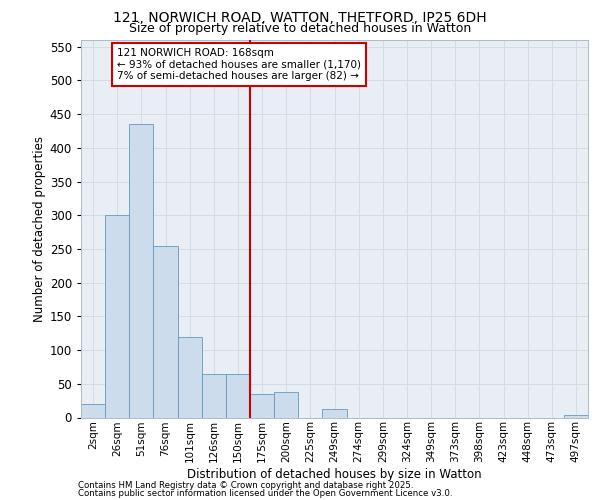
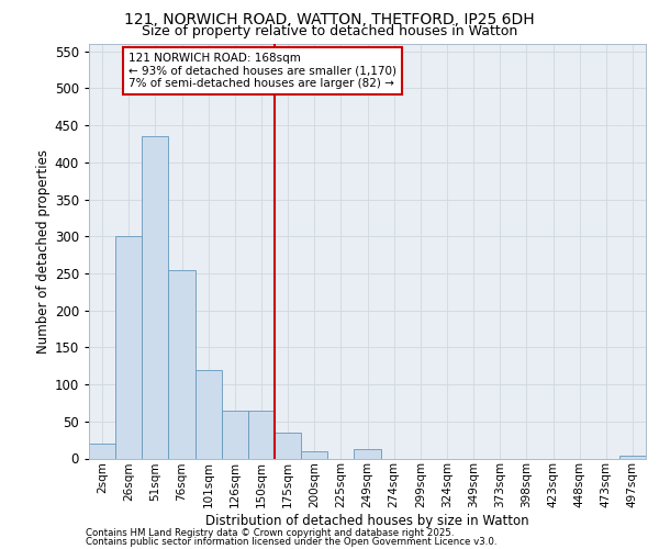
200sqm: 38 -> 10
